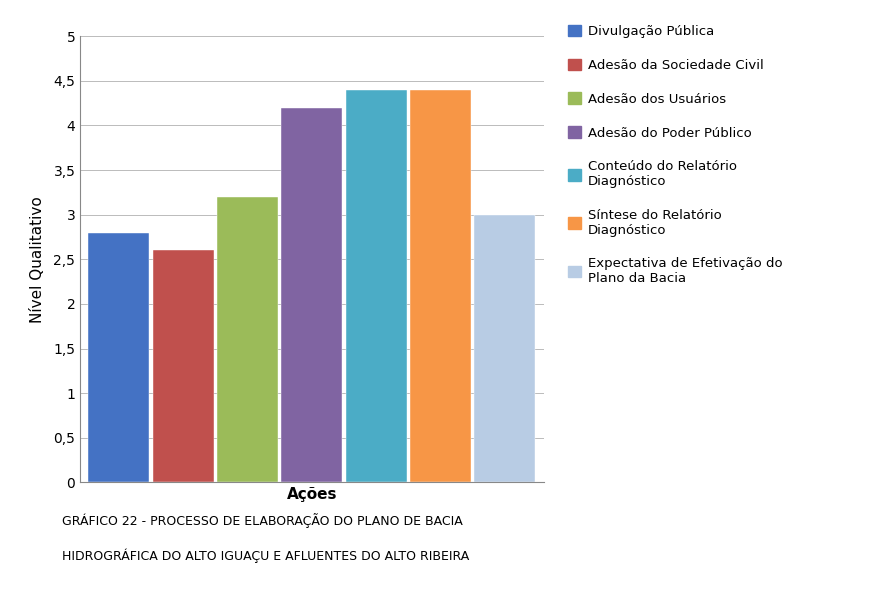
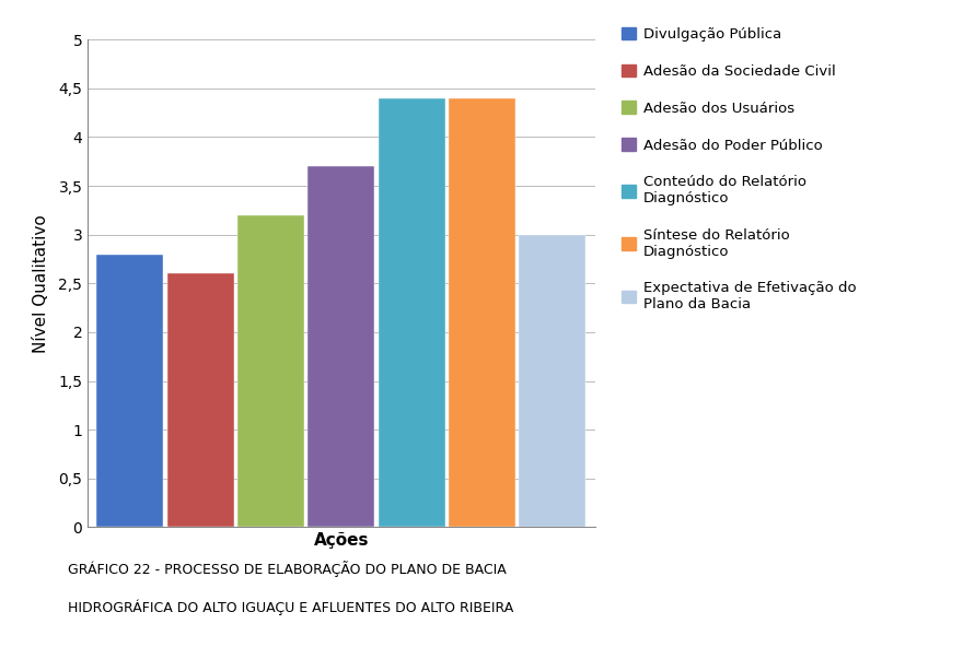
Ações: 4,2 -> 3,7
